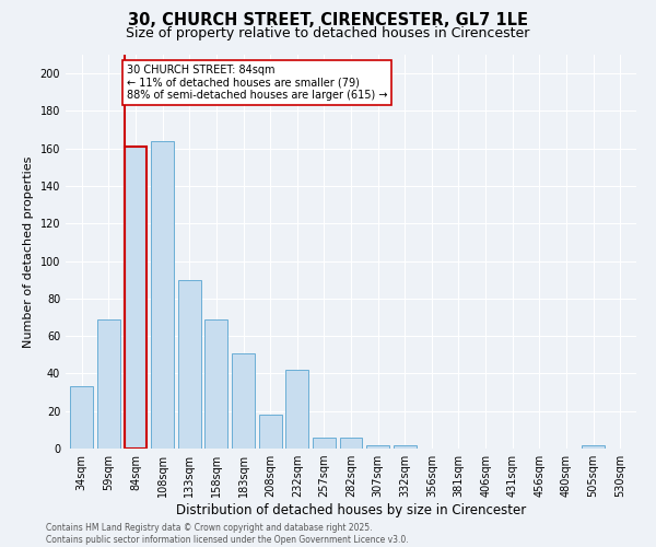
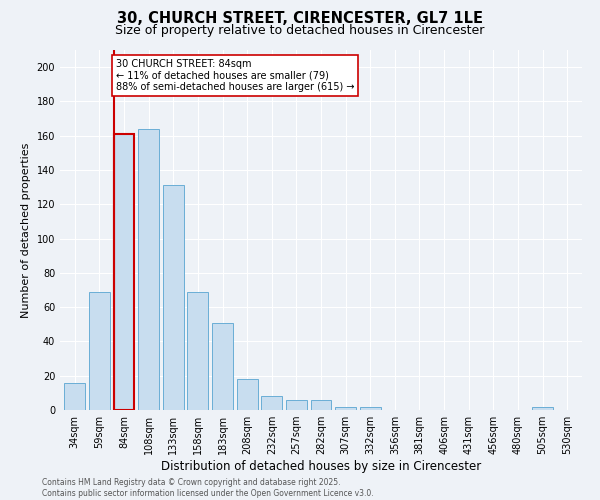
34sqm: 33 -> 16
133sqm: 90 -> 131
232sqm: 42 -> 8
